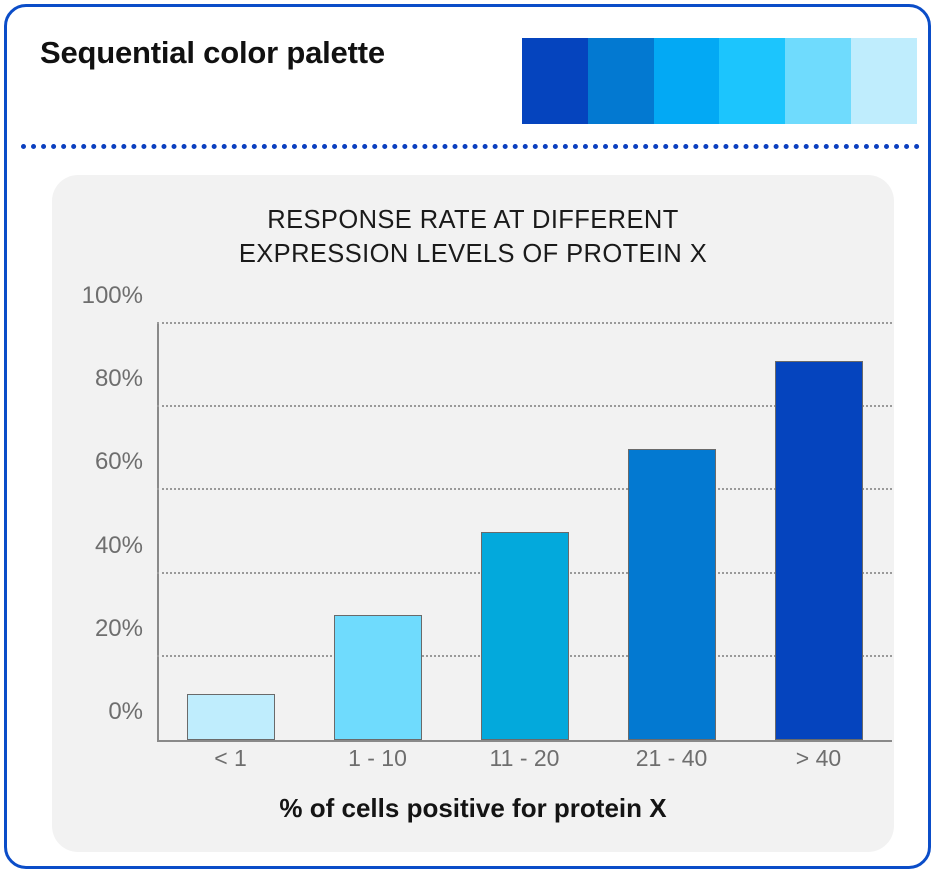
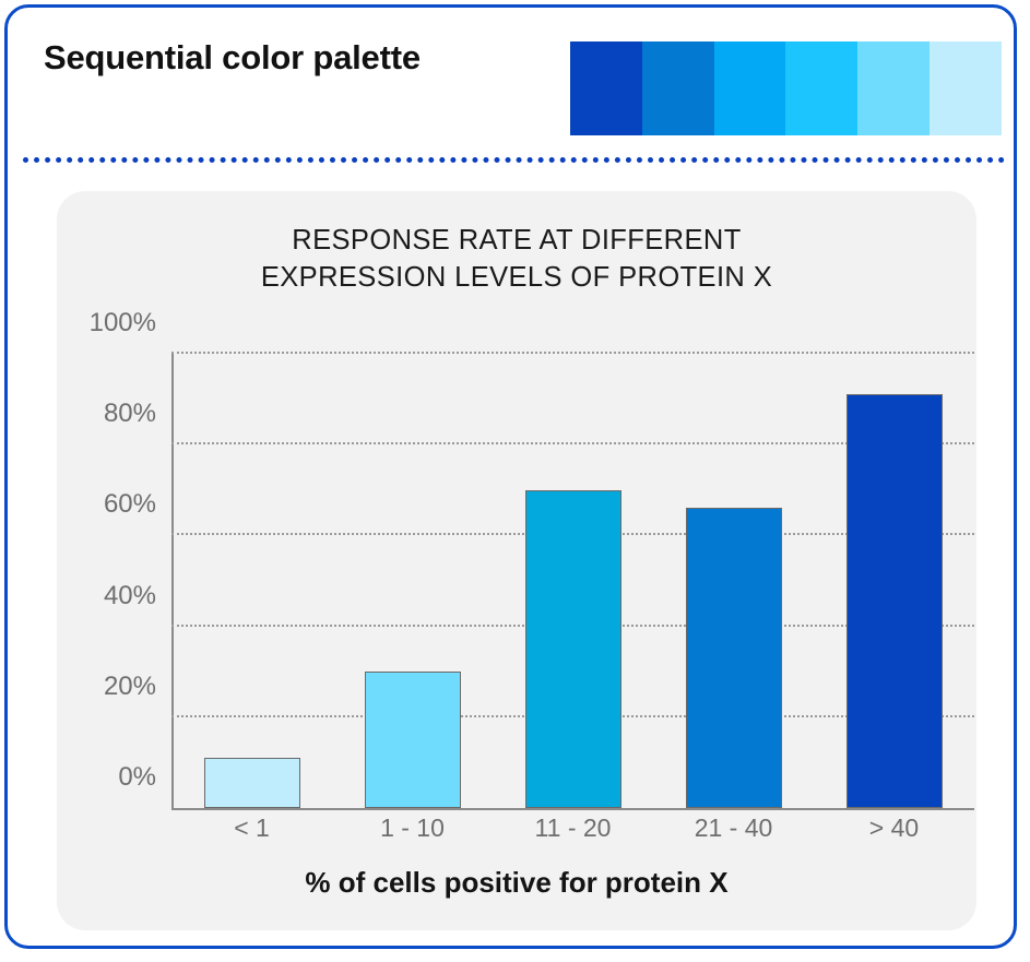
11 - 20: 50% -> 70%
21 - 40: 70% -> 66%
